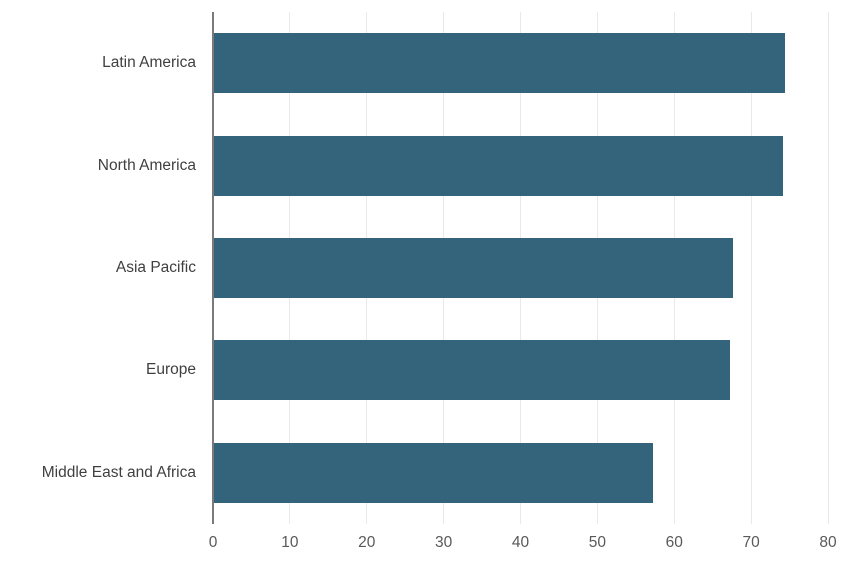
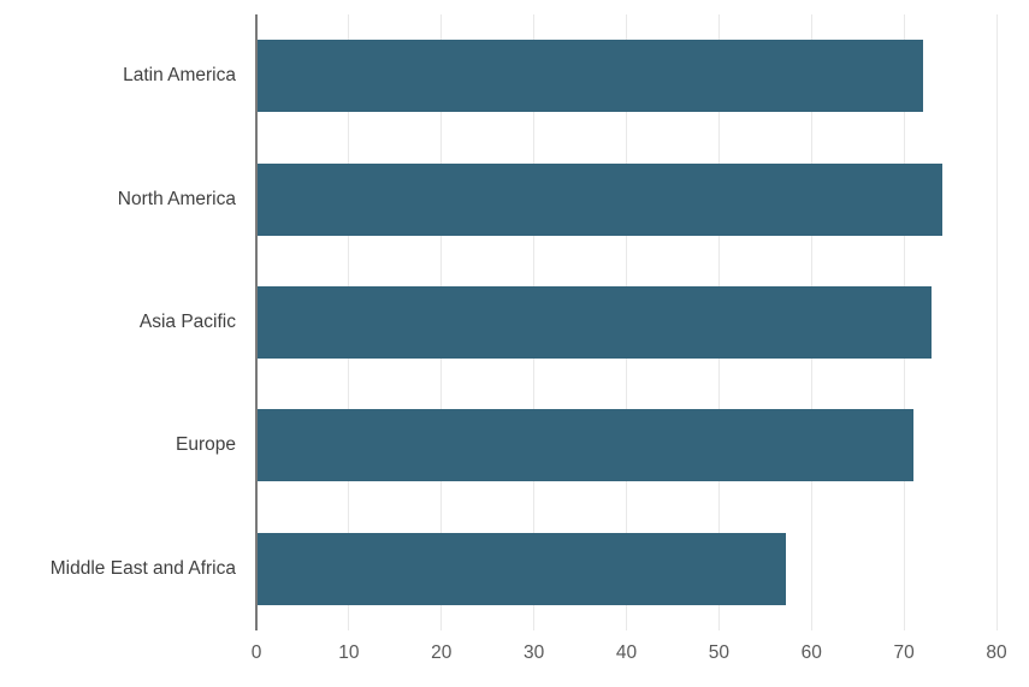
Latin America: 74 -> 72
Asia Pacific: 68 -> 73
Europe: 67 -> 71
